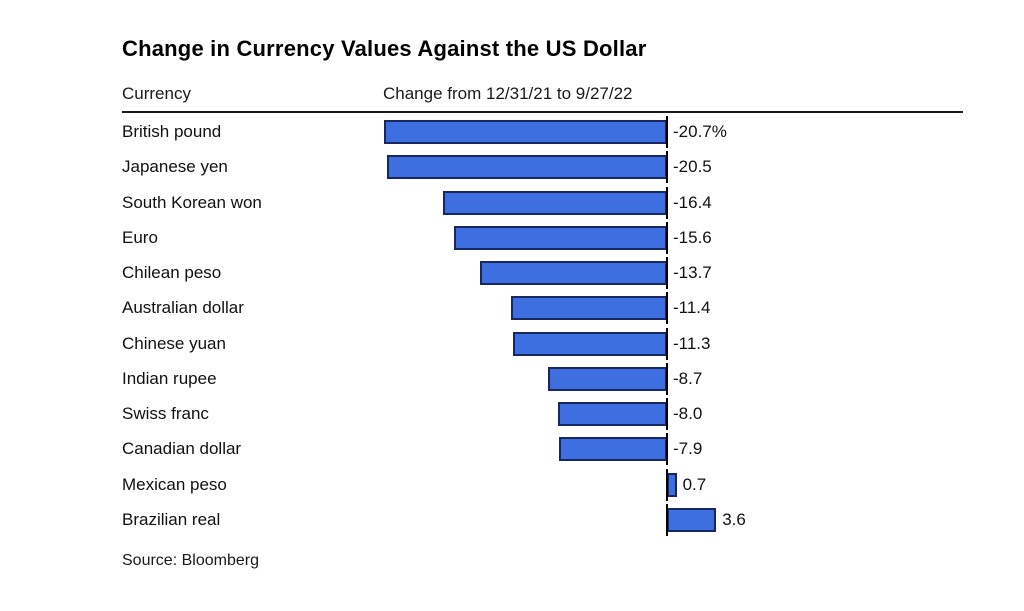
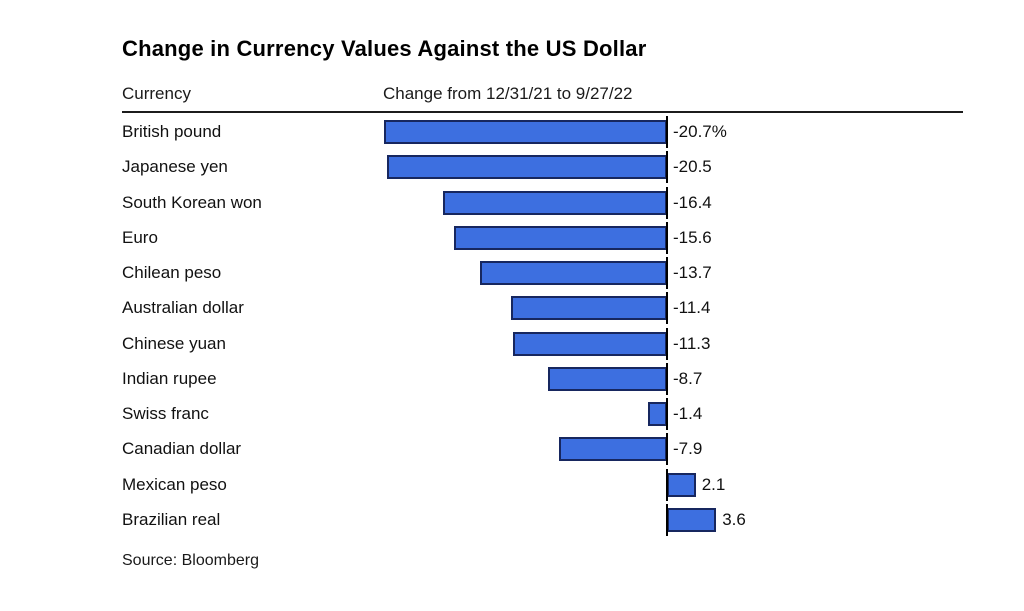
Swiss franc: -8.0 -> -1.4
Mexican peso: 0.7 -> 2.1
